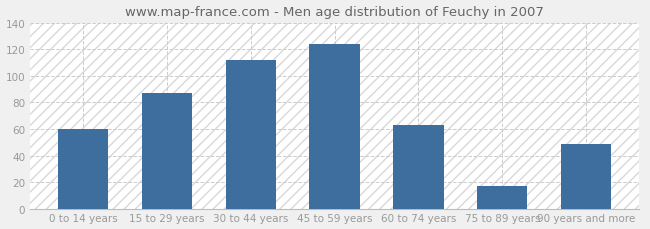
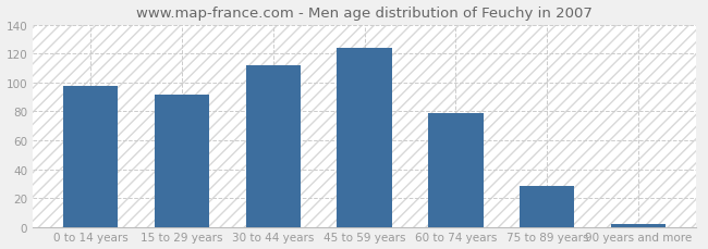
0 to 14 years: 60 -> 98
15 to 29 years: 87 -> 92
60 to 74 years: 63 -> 79
75 to 89 years: 17 -> 28
90 years and more: 49 -> 2
